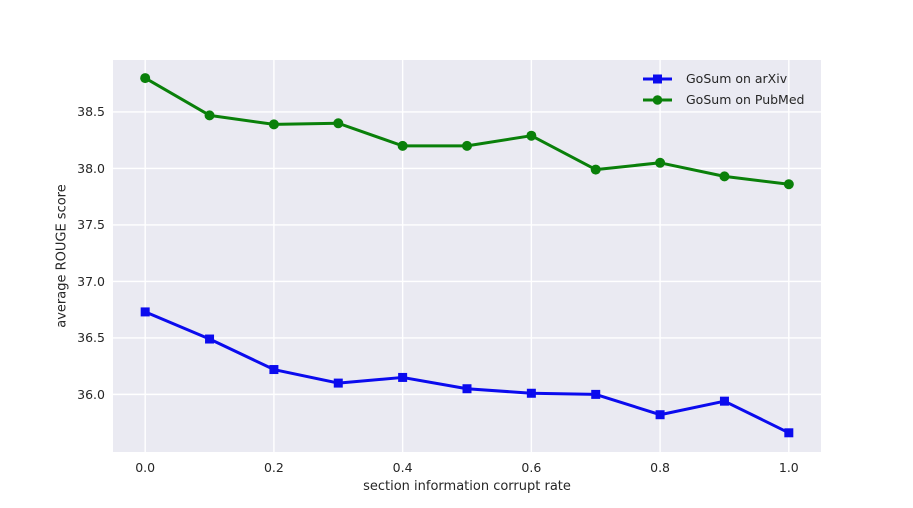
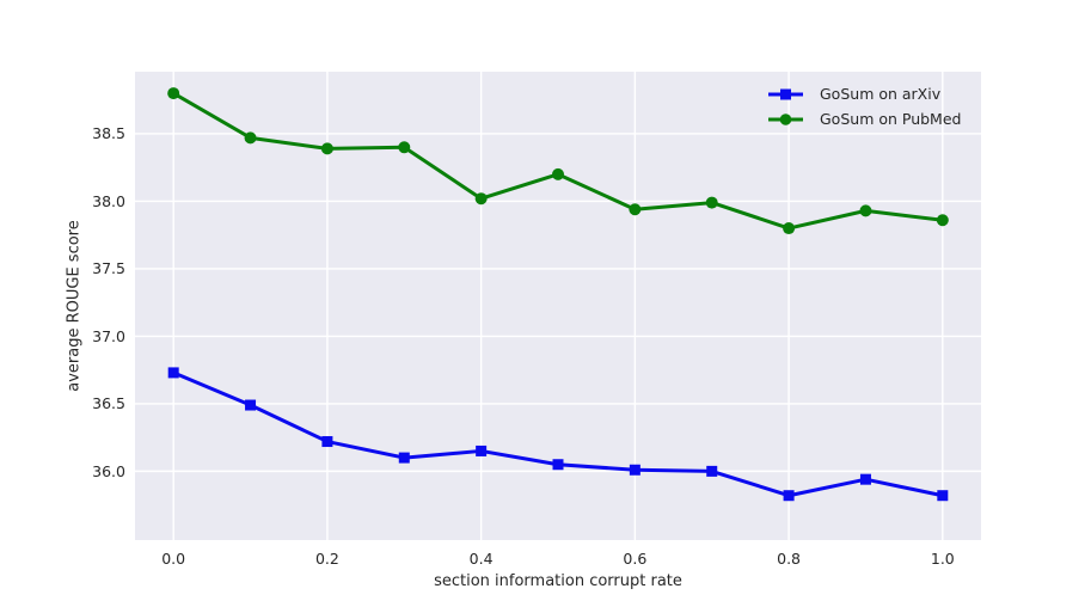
GoSum on PubMed/0.4: 38.20 -> 38.02
GoSum on PubMed/0.6: 38.29 -> 37.94
GoSum on PubMed/0.8: 38.05 -> 37.80
GoSum on arXiv/1.0: 35.66 -> 35.82
